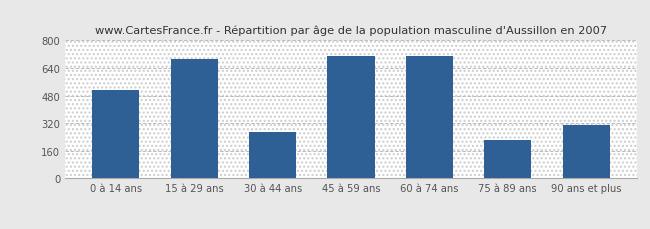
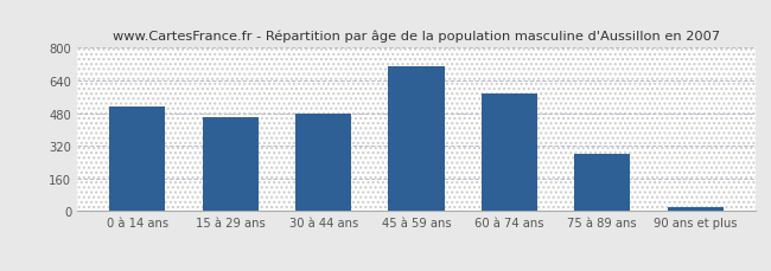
15 à 29 ans: 690 -> 460
30 à 44 ans: 270 -> 480
60 à 74 ans: 710 -> 580
75 à 89 ans: 220 -> 280
90 ans et plus: 310 -> 20
